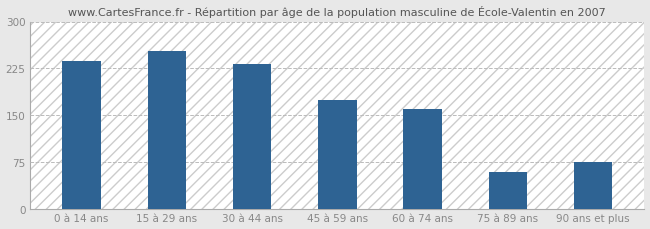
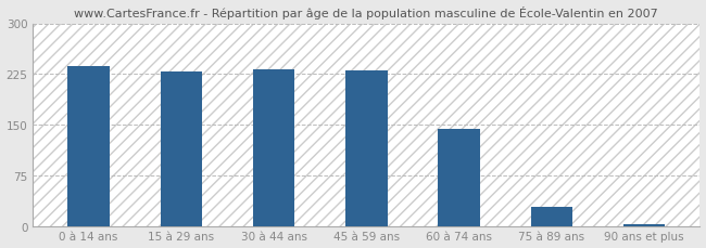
15 à 29 ans: 252 -> 229
45 à 59 ans: 174 -> 231
60 à 74 ans: 160 -> 144
75 à 89 ans: 58 -> 28
90 ans et plus: 74 -> 3
